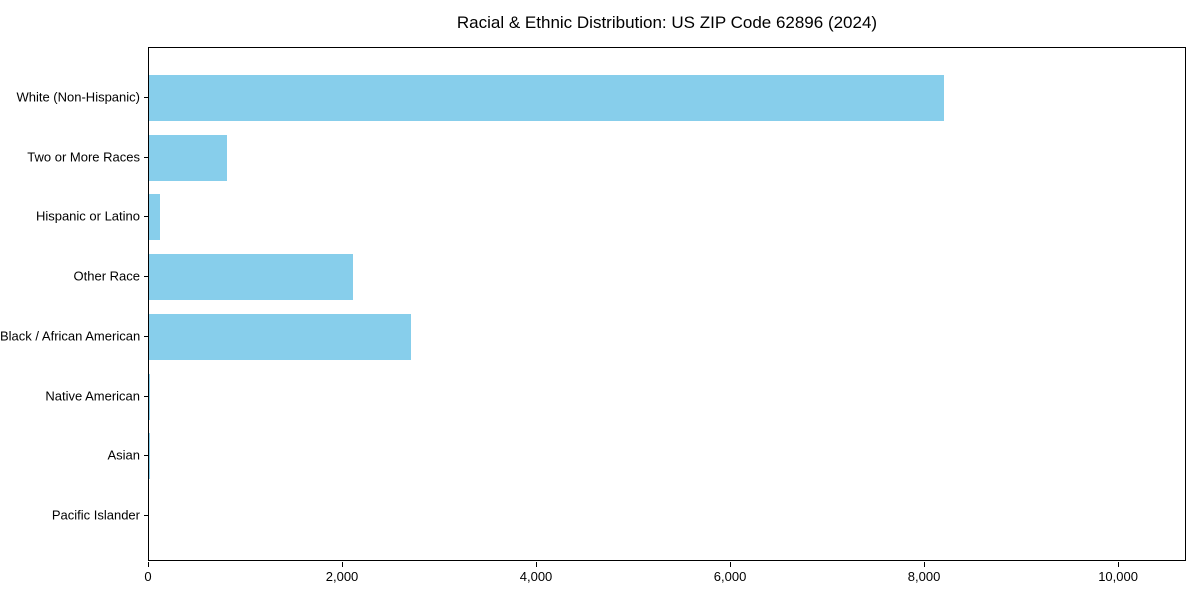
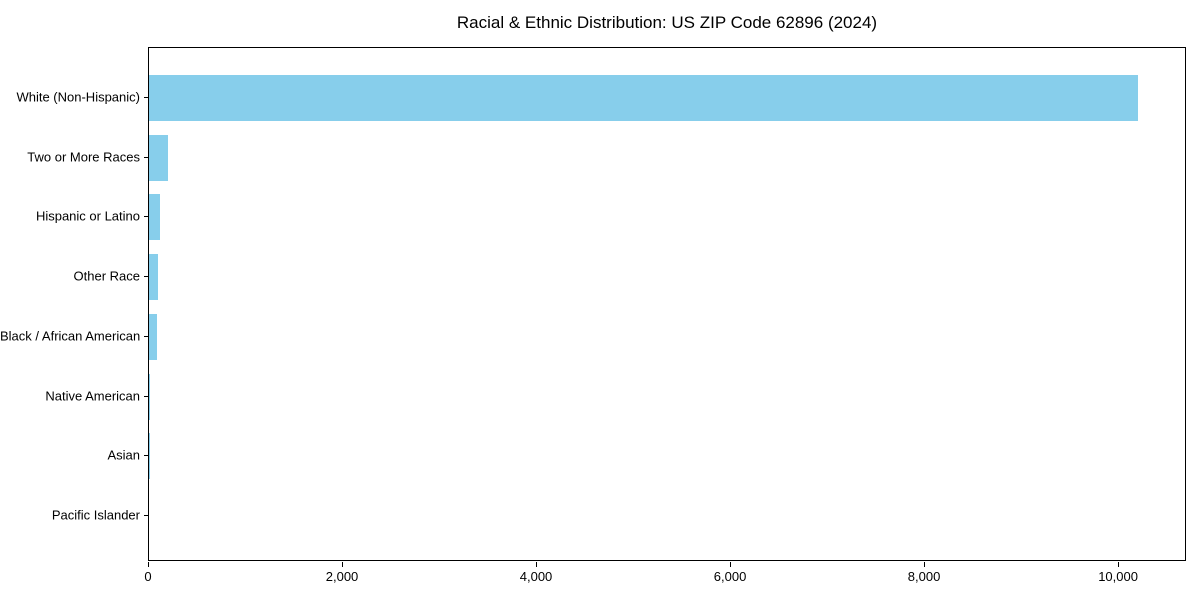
White (Non-Hispanic): 8200 -> 10200
Two or More Races: 800 -> 200
Other Race: 2100 -> 100
Black / African American: 2700 -> 100
